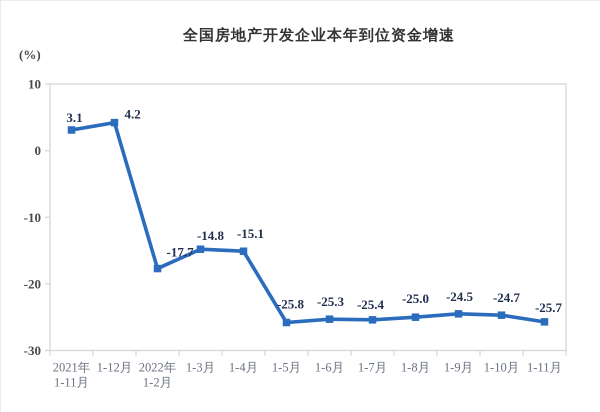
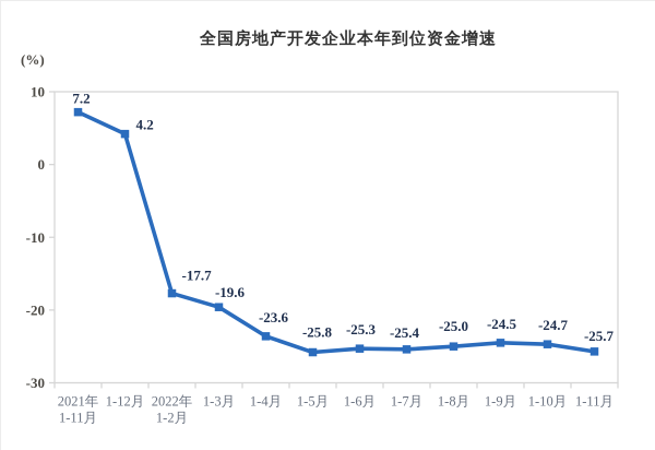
2021年 1-11月: 3.1 -> 7.2
1-3月: -14.8 -> -19.6
1-4月: -15.1 -> -23.6
